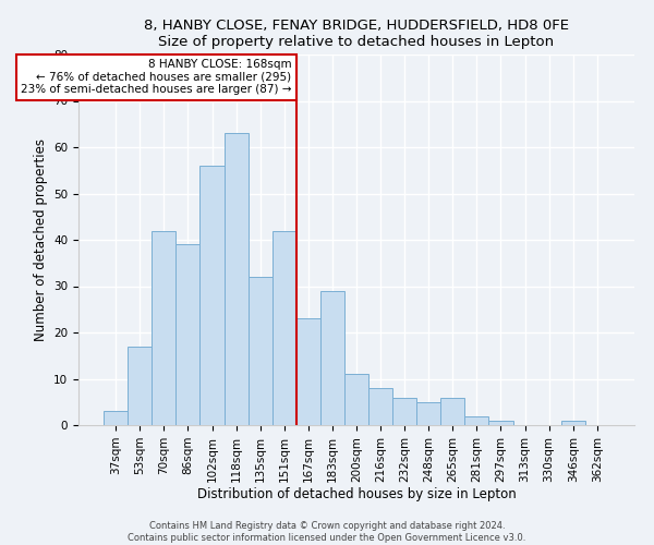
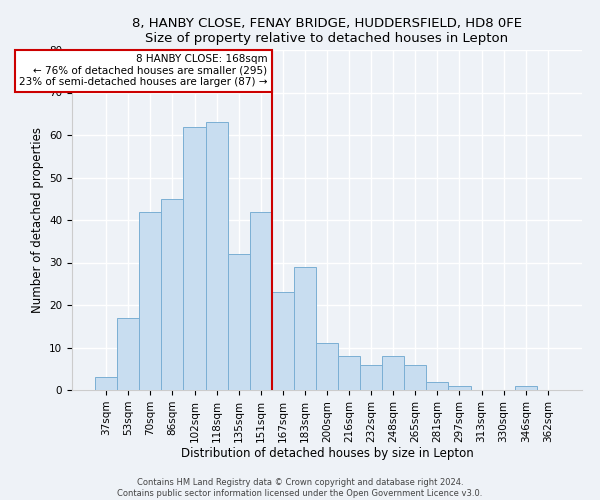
86sqm: 39 -> 45
102sqm: 56 -> 62
248sqm: 5 -> 8
